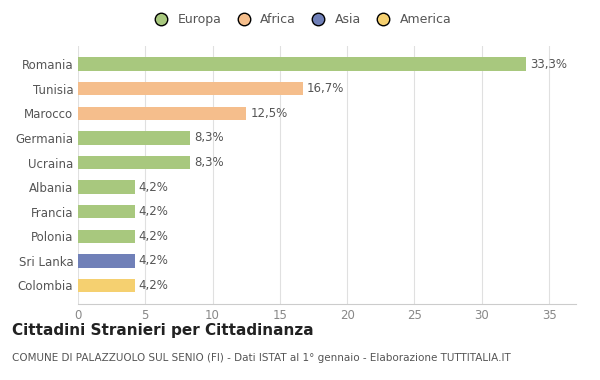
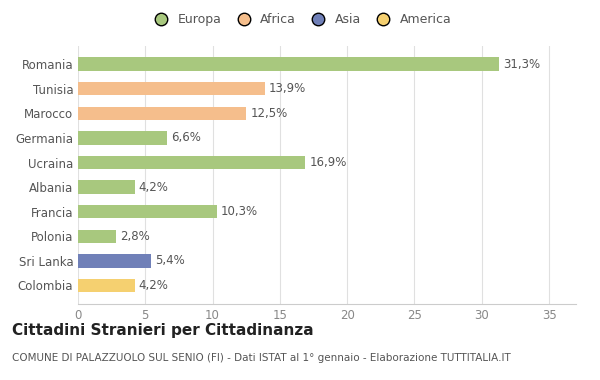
Romania: 33,3% -> 31,3%
Tunisia: 16,7% -> 13,9%
Germania: 8,3% -> 6,6%
Ucraina: 8,3% -> 16,9%
Francia: 4,2% -> 10,3%
Polonia: 4,2% -> 2,8%
Sri Lanka: 4,2% -> 5,4%
